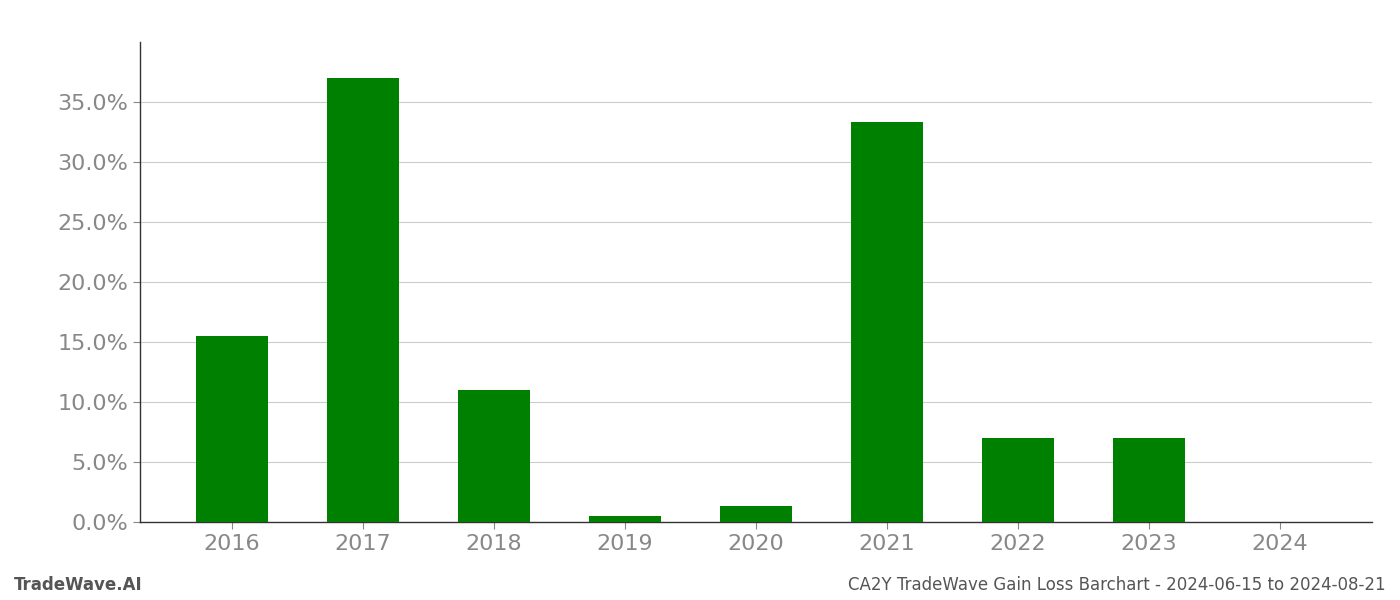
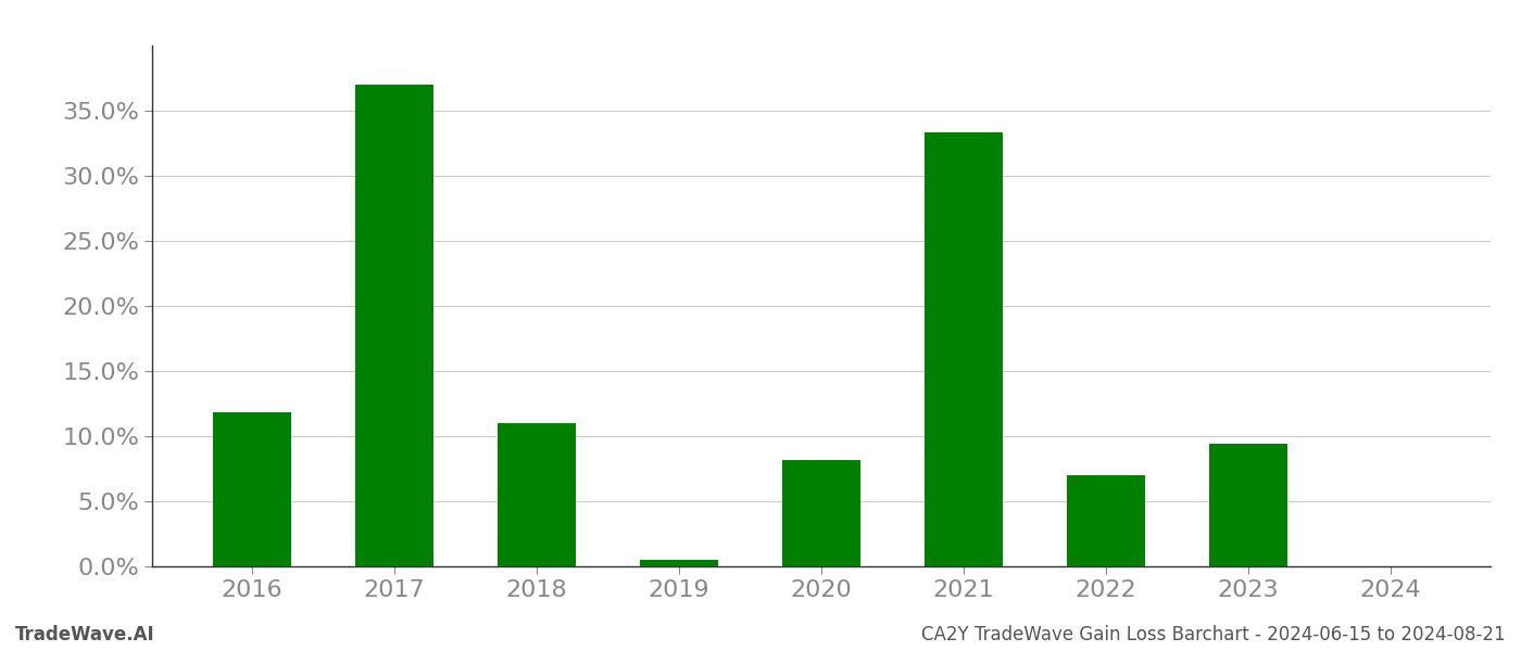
2016: 15.5% -> 11.8%
2020: 1.3% -> 8.2%
2023: 7.0% -> 9.4%
